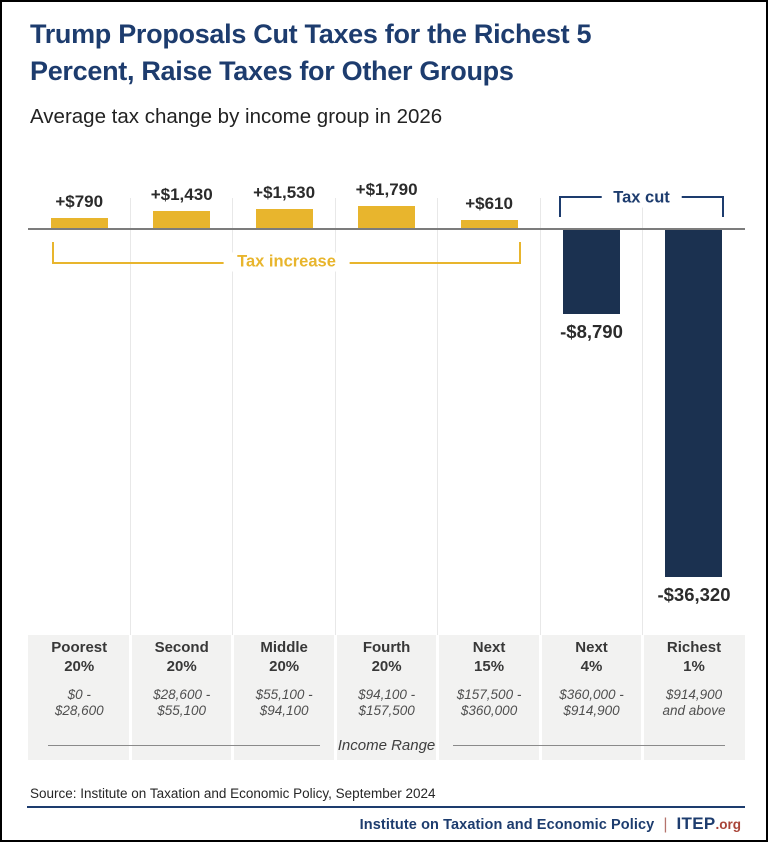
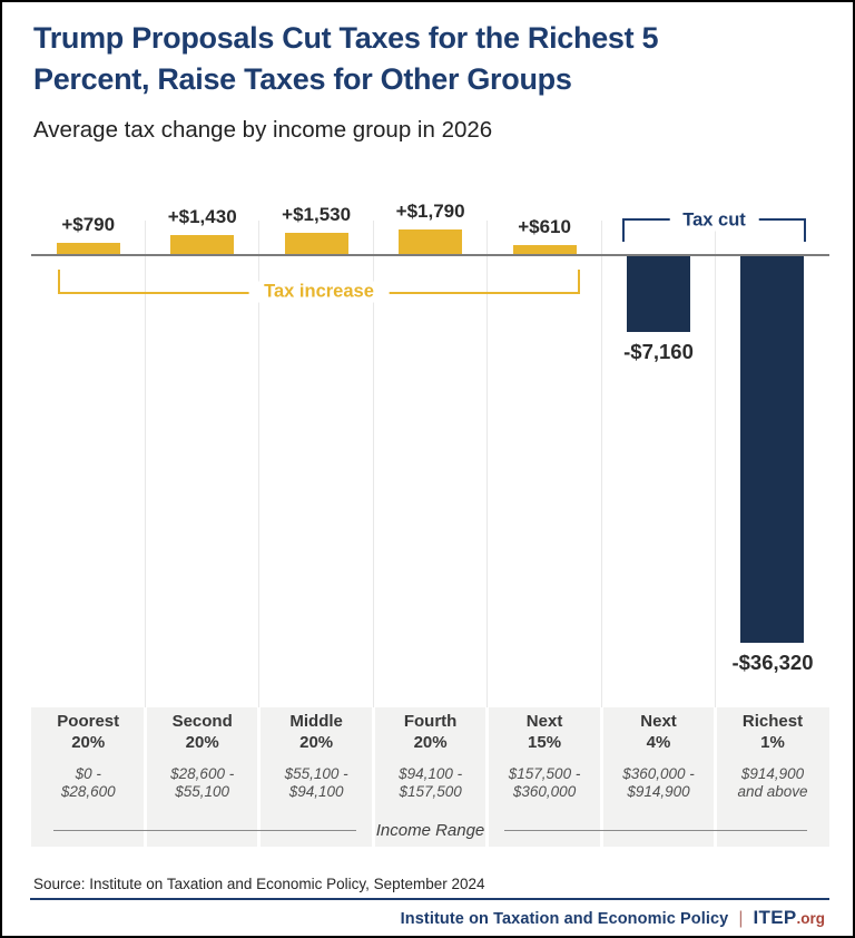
Next 4%: -$8,790 -> -$7,160
